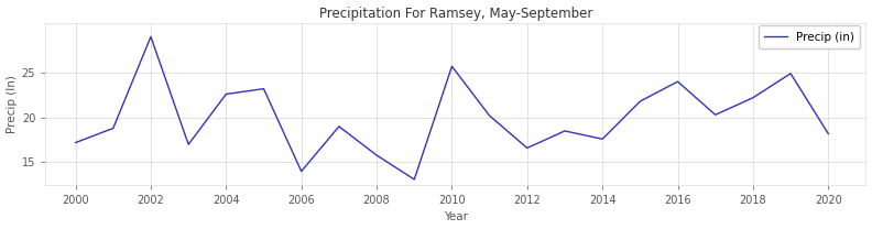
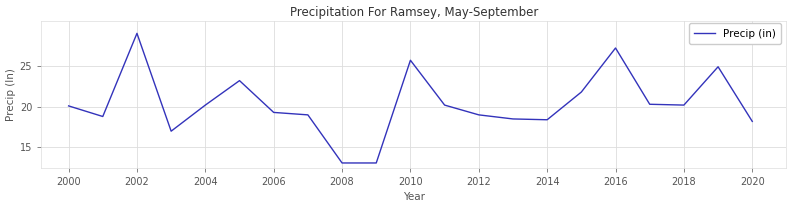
2000: 17.2 -> 20.1
2004: 22.6 -> 20.2
2006: 14.0 -> 19.3
2008: 15.8 -> 13.1
2012: 16.6 -> 19.0
2014: 17.6 -> 18.4
2016: 24.0 -> 27.2
2018: 22.2 -> 20.2
